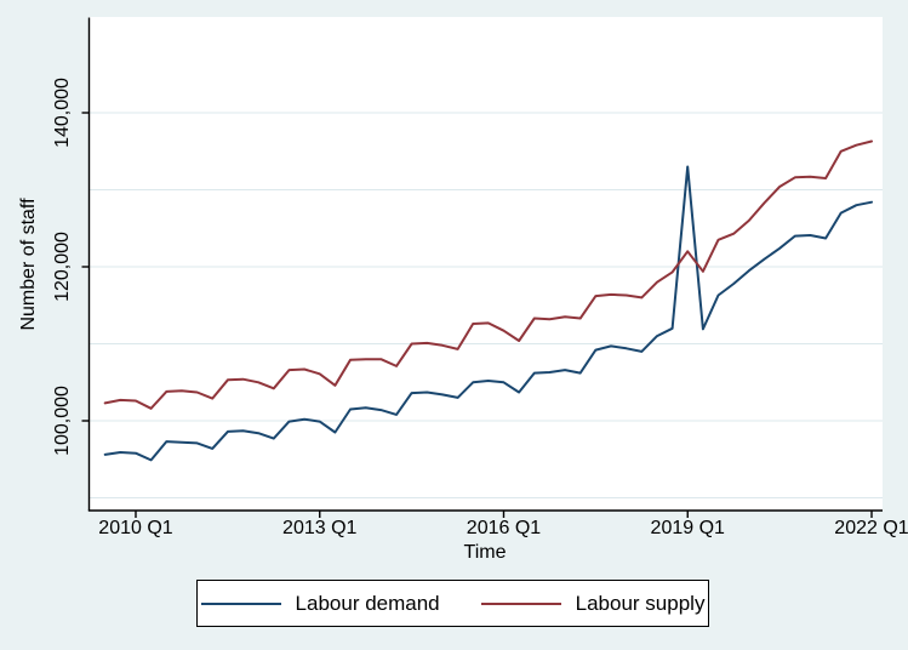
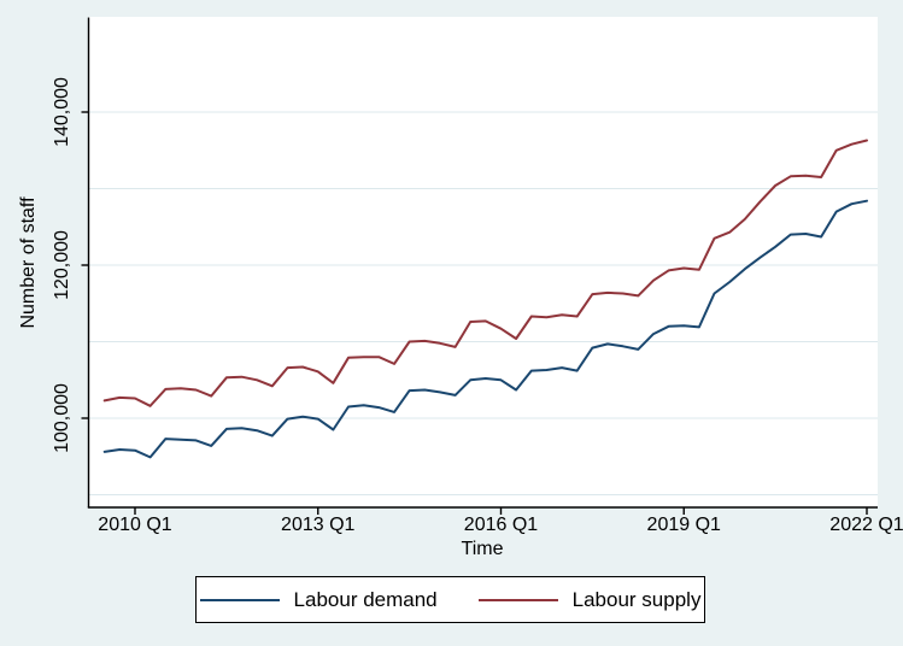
Labour demand/2019 Q1: 133000 -> 112000
Labour supply/2019 Q1: 122000 -> 120000
